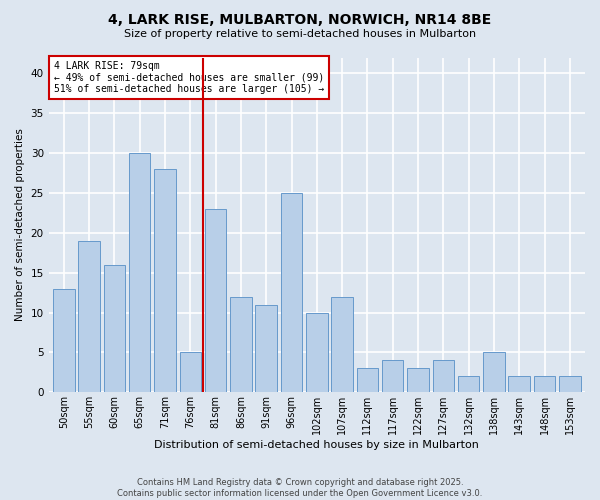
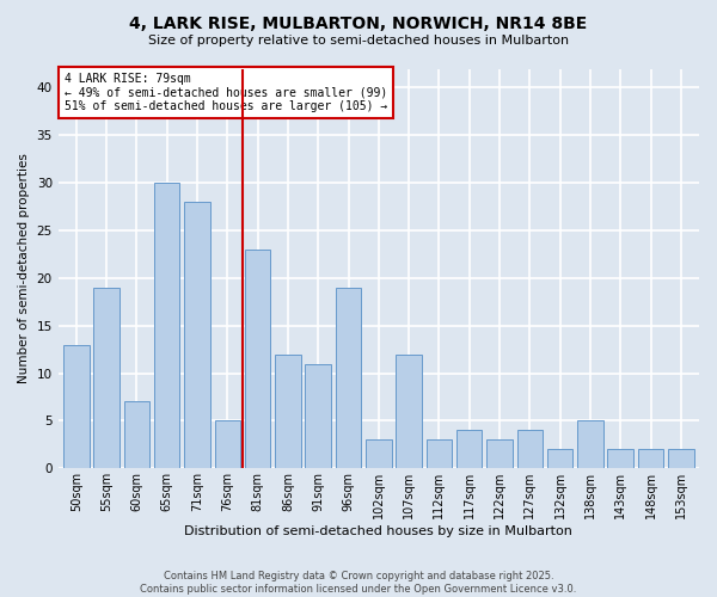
60sqm: 16 -> 7
96sqm: 25 -> 19
102sqm: 10 -> 3
